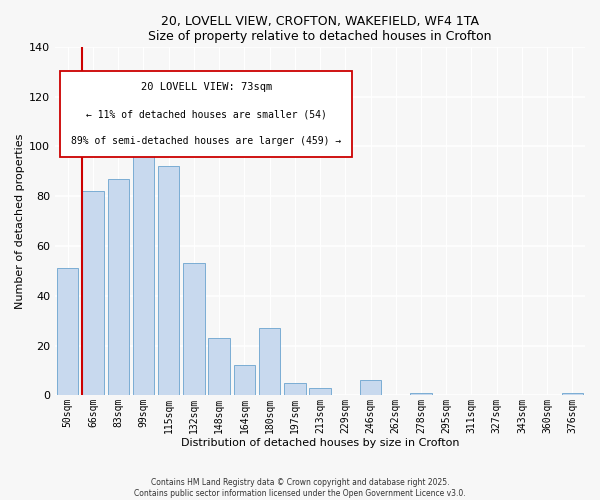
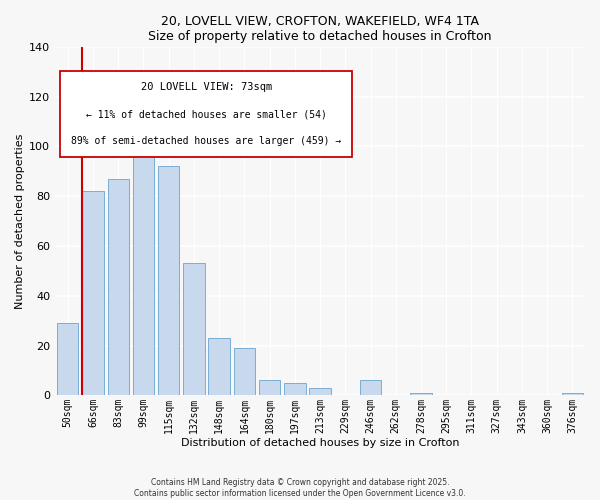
50sqm: 51 -> 29
164sqm: 12 -> 19
180sqm: 27 -> 6
